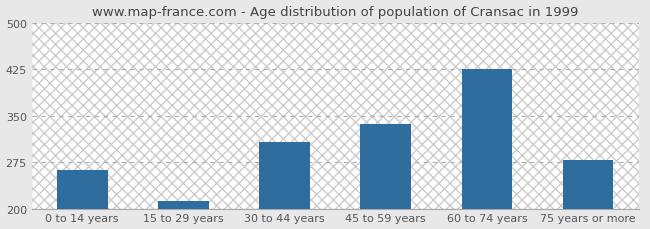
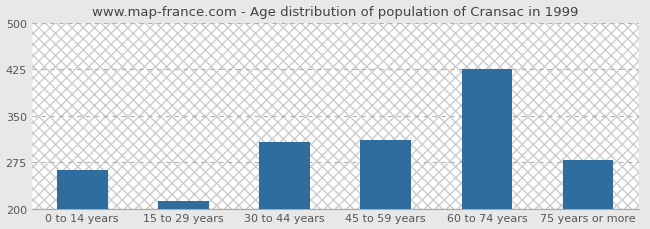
45 to 59 years: 336 -> 310
